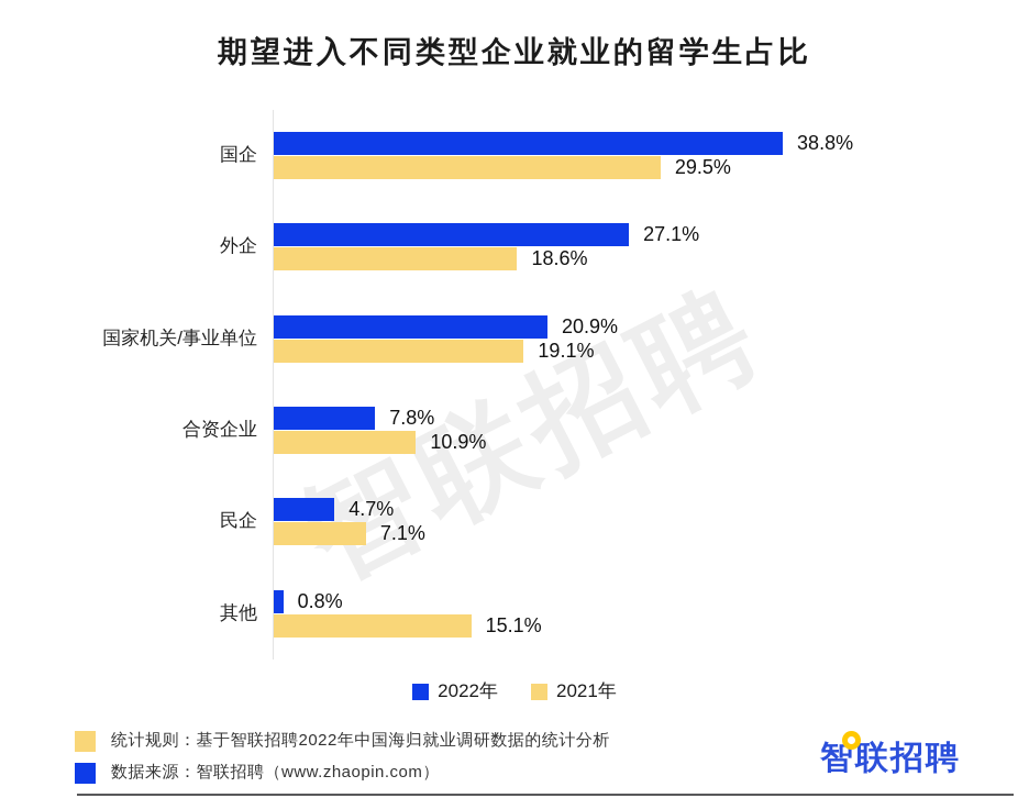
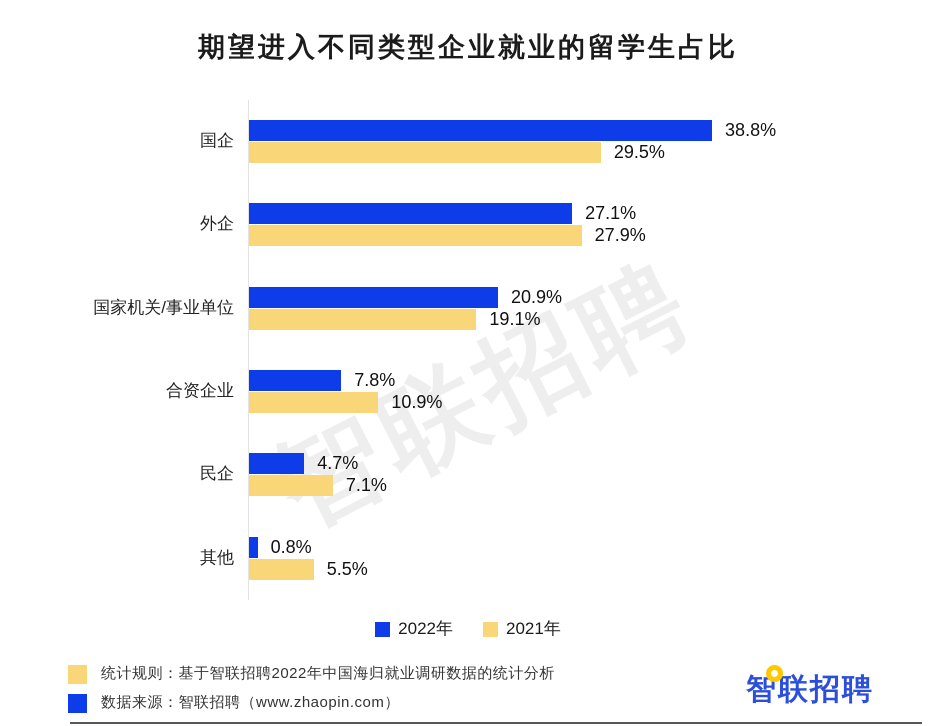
2021年/外企: 18.6% -> 27.9%
2021年/其他: 15.1% -> 5.5%
